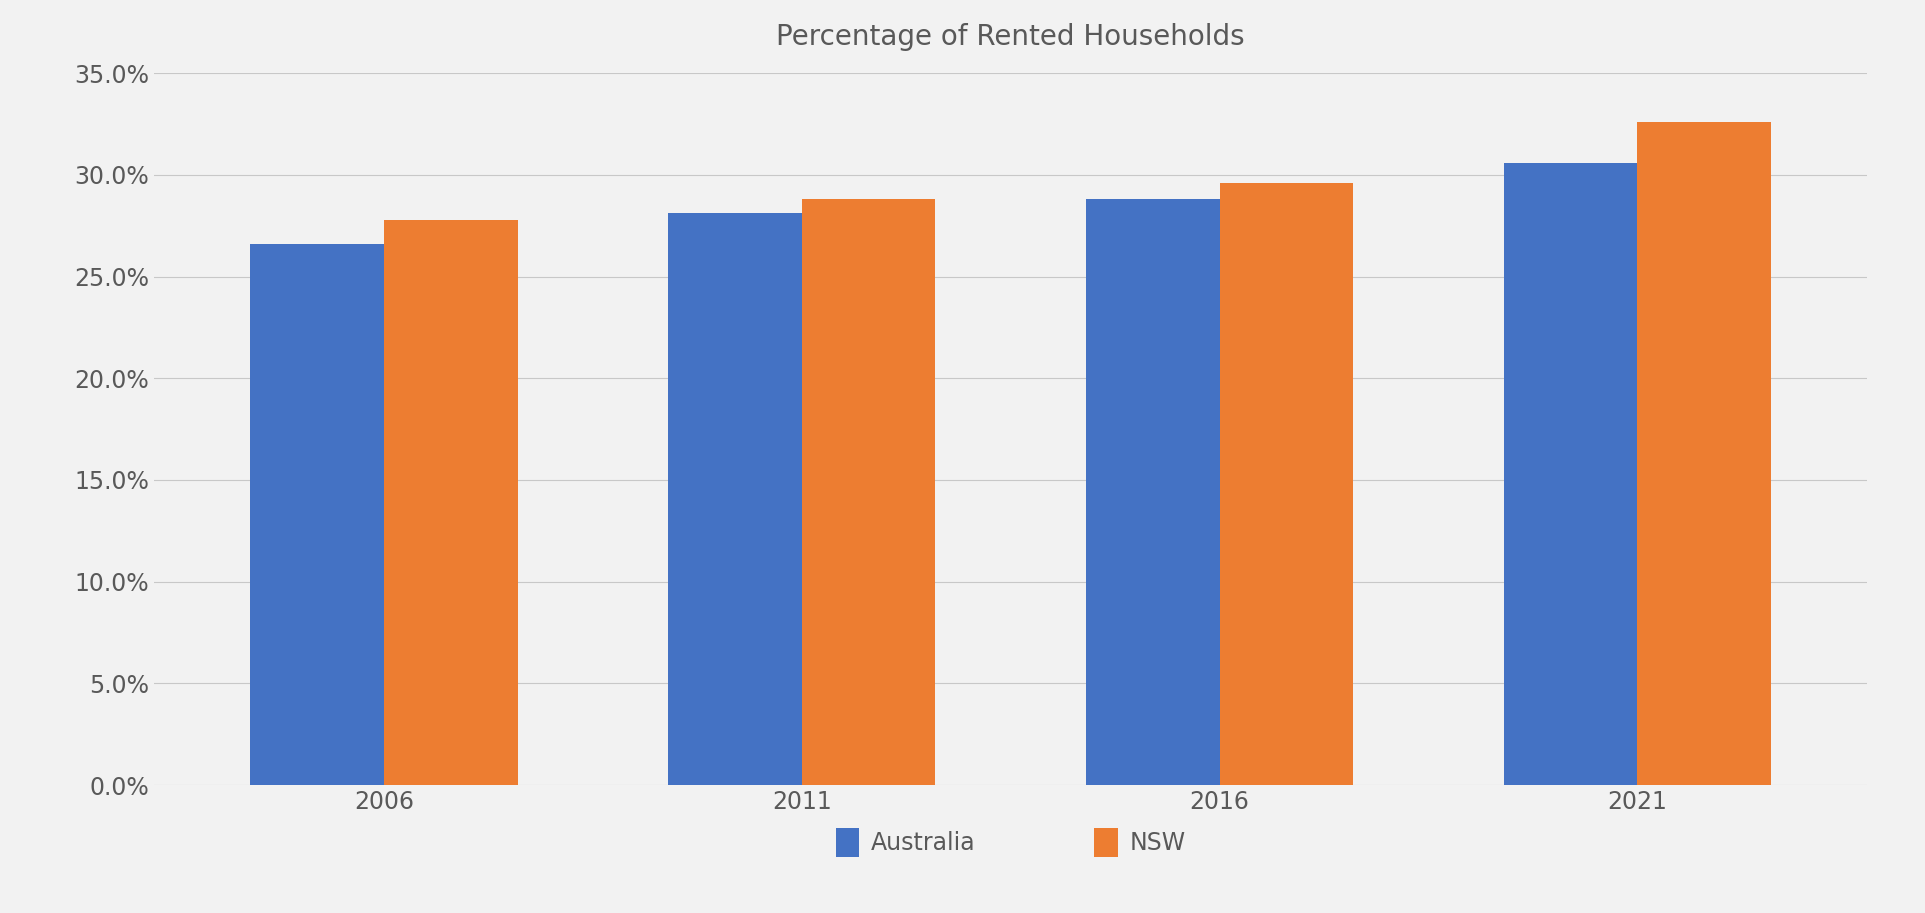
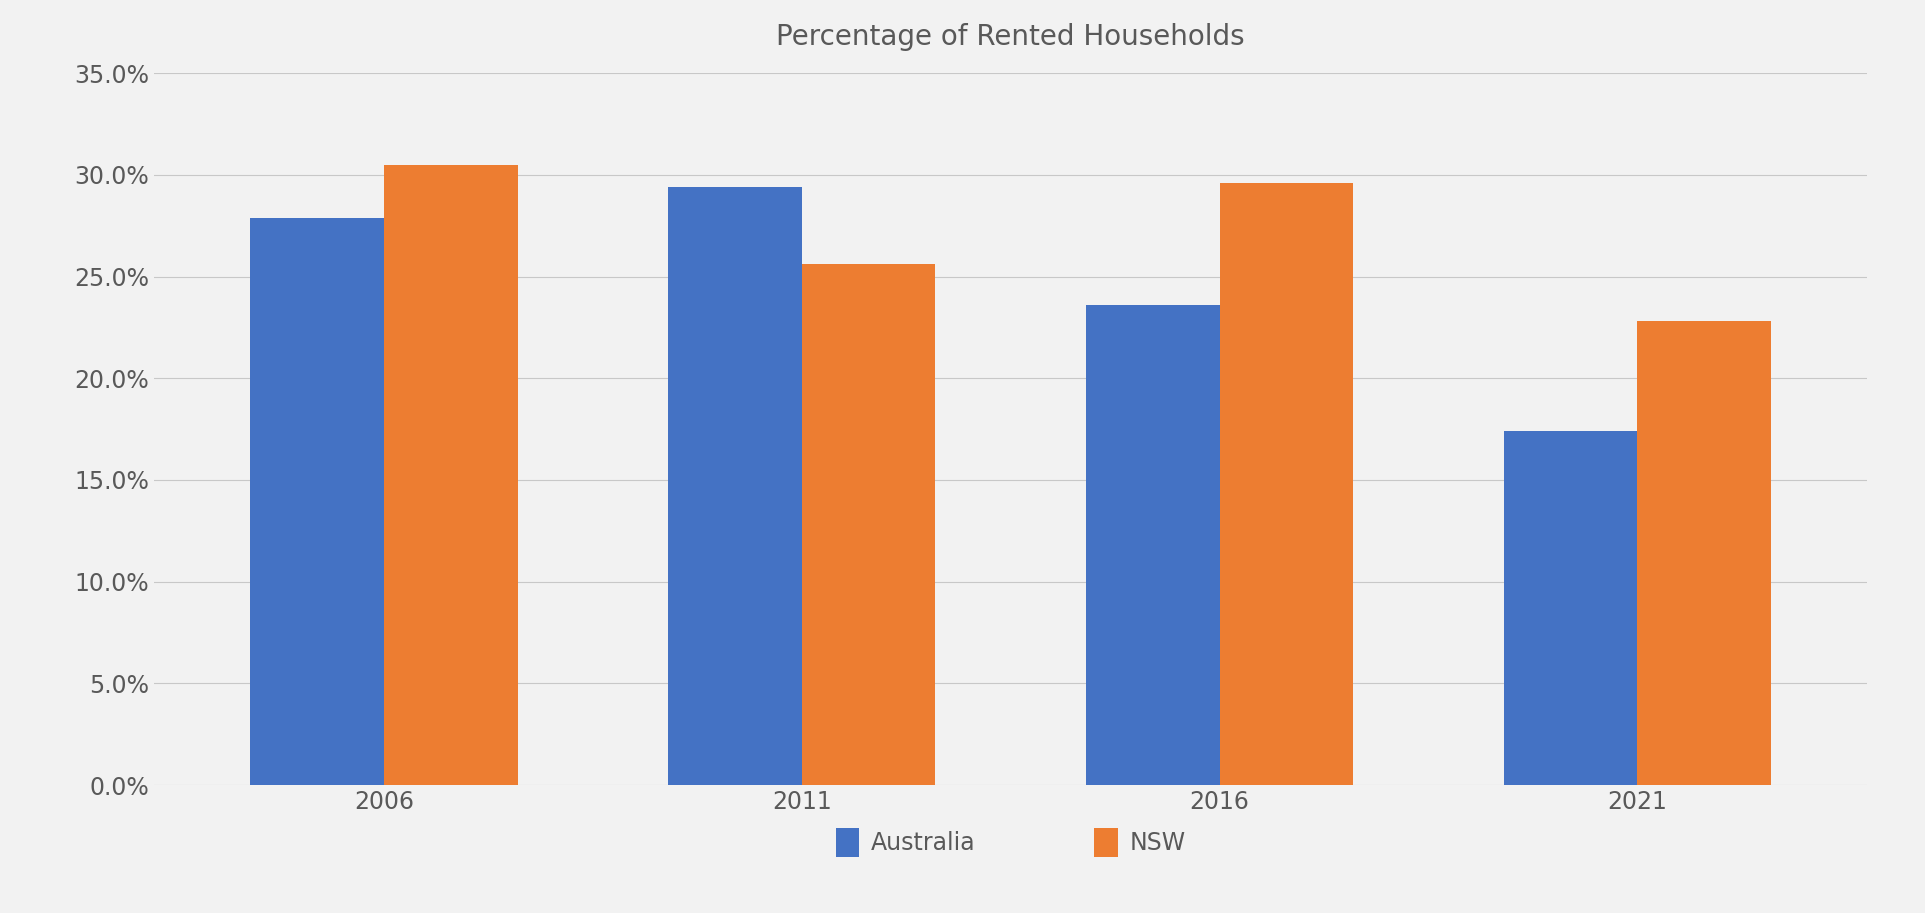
Australia/2006: 26.6% -> 27.9%
NSW/2006: 27.8% -> 30.5%
Australia/2011: 28.1% -> 29.4%
NSW/2011: 28.8% -> 25.6%
Australia/2016: 28.8% -> 23.6%
Australia/2021: 30.6% -> 17.4%
NSW/2021: 32.6% -> 22.8%
